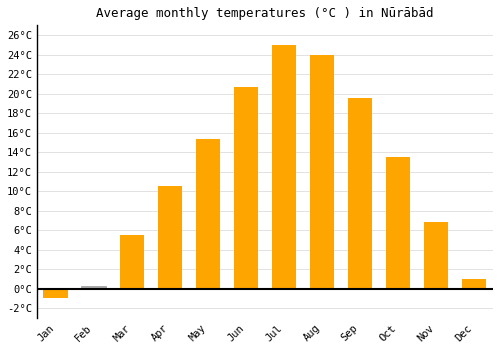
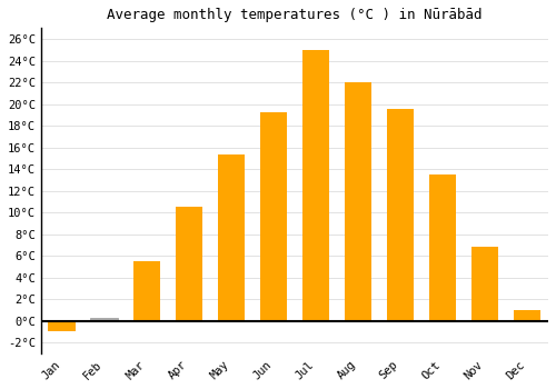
Jun: 20.7°C -> 19.2°C
Aug: 24.0°C -> 22.0°C
